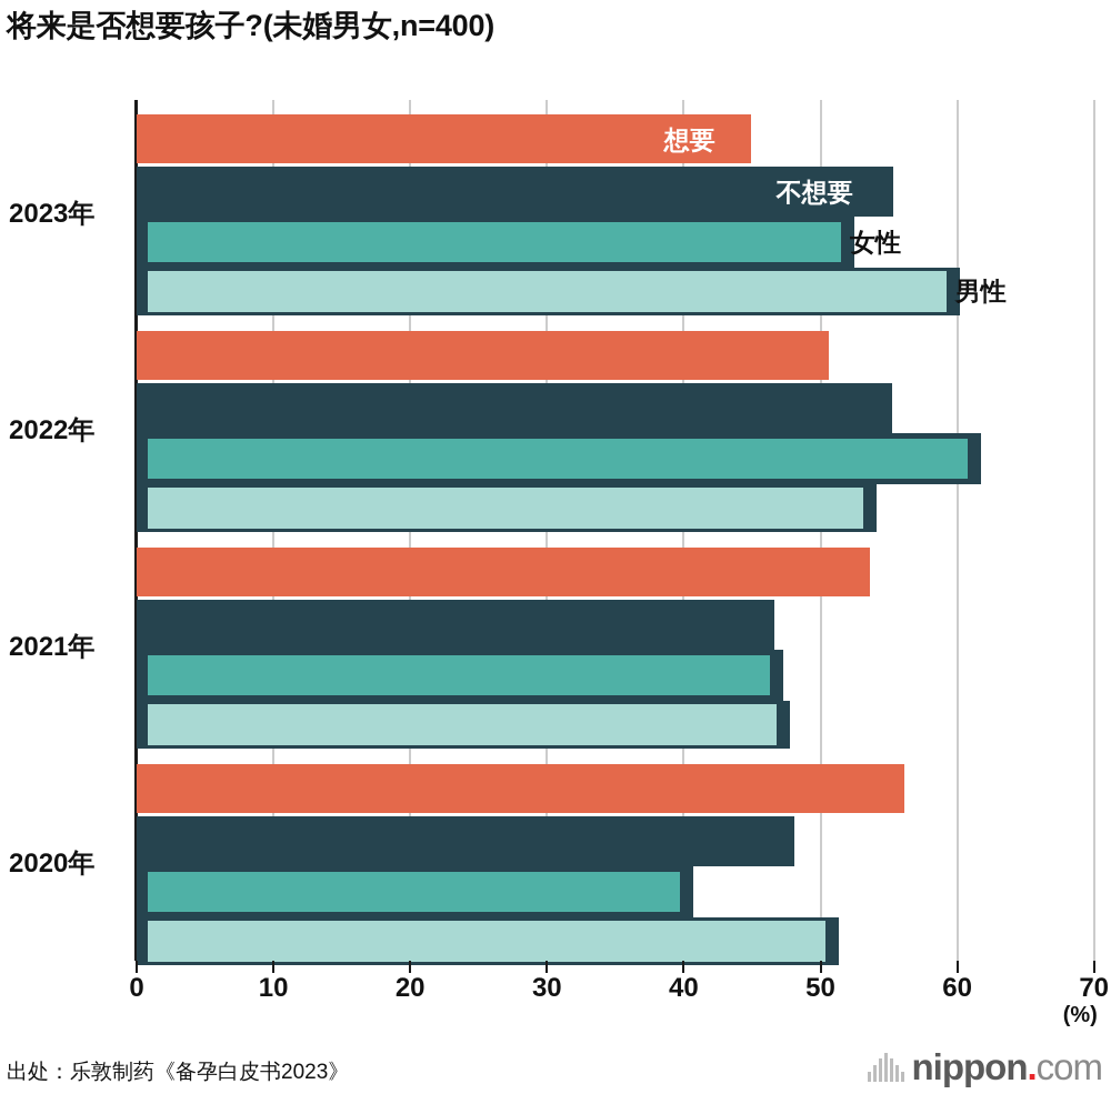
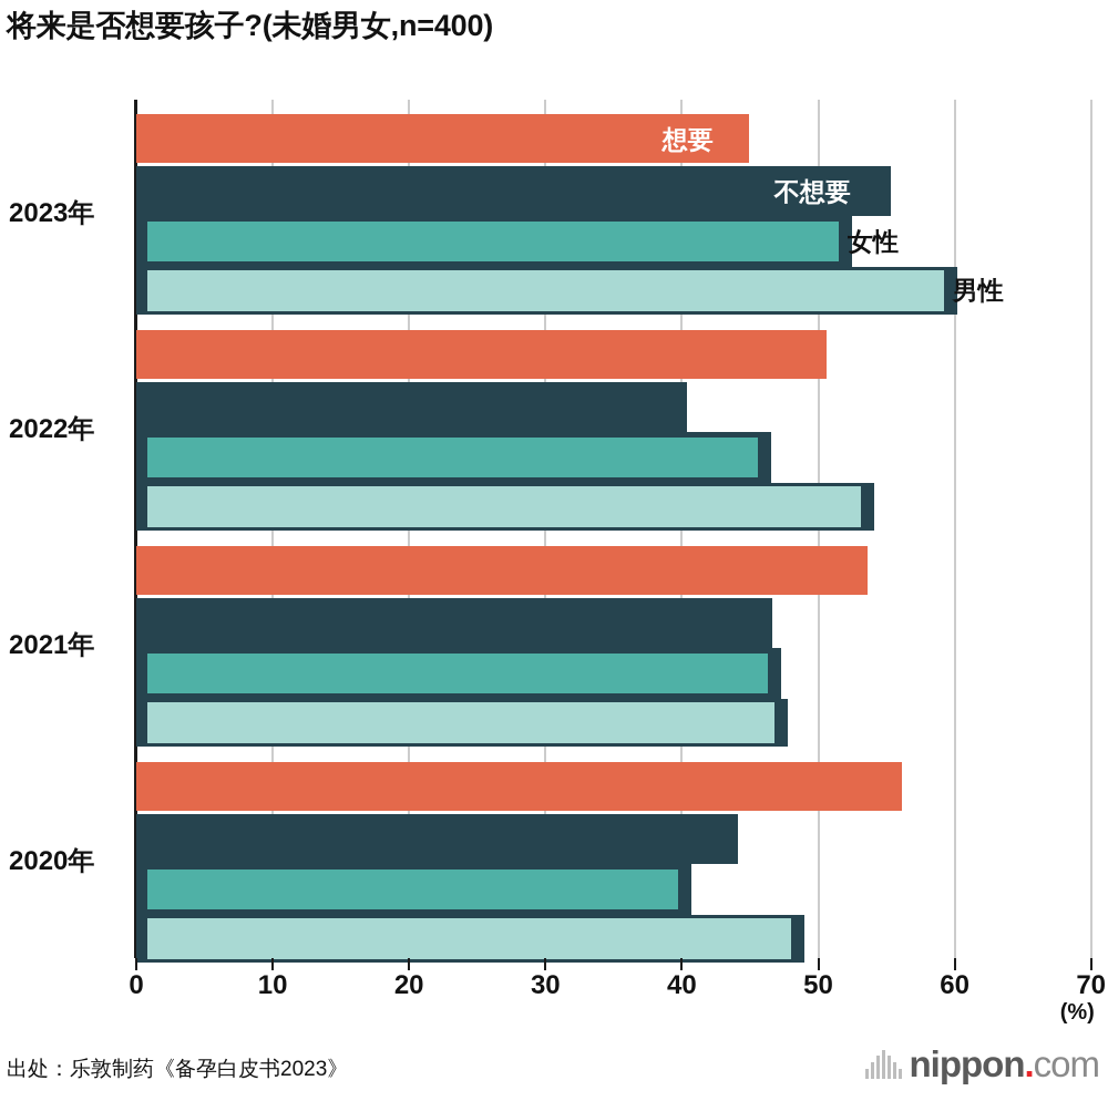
不想要/2022年: 55.2 -> 40.4
女性/2022年: 60.8 -> 45.6
不想要/2020年: 48.1 -> 44.1
男性/2020年: 50.4 -> 48.0
